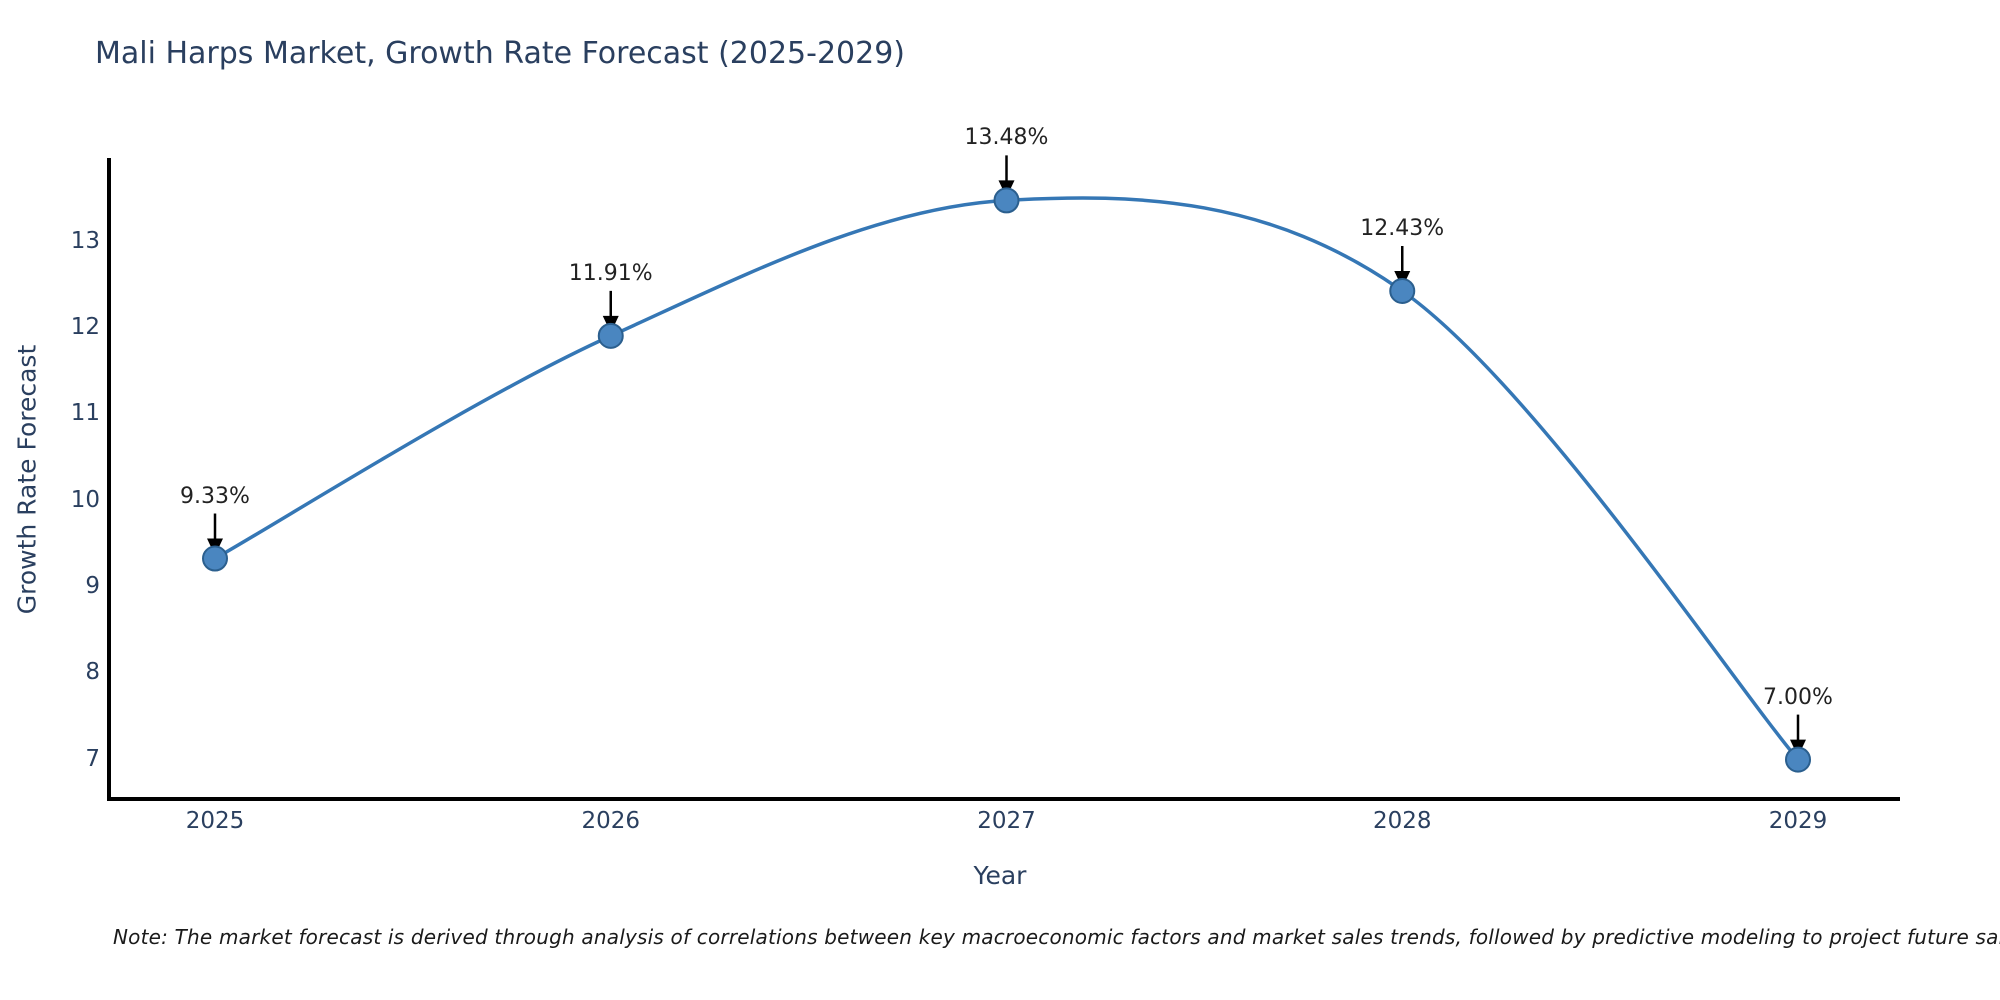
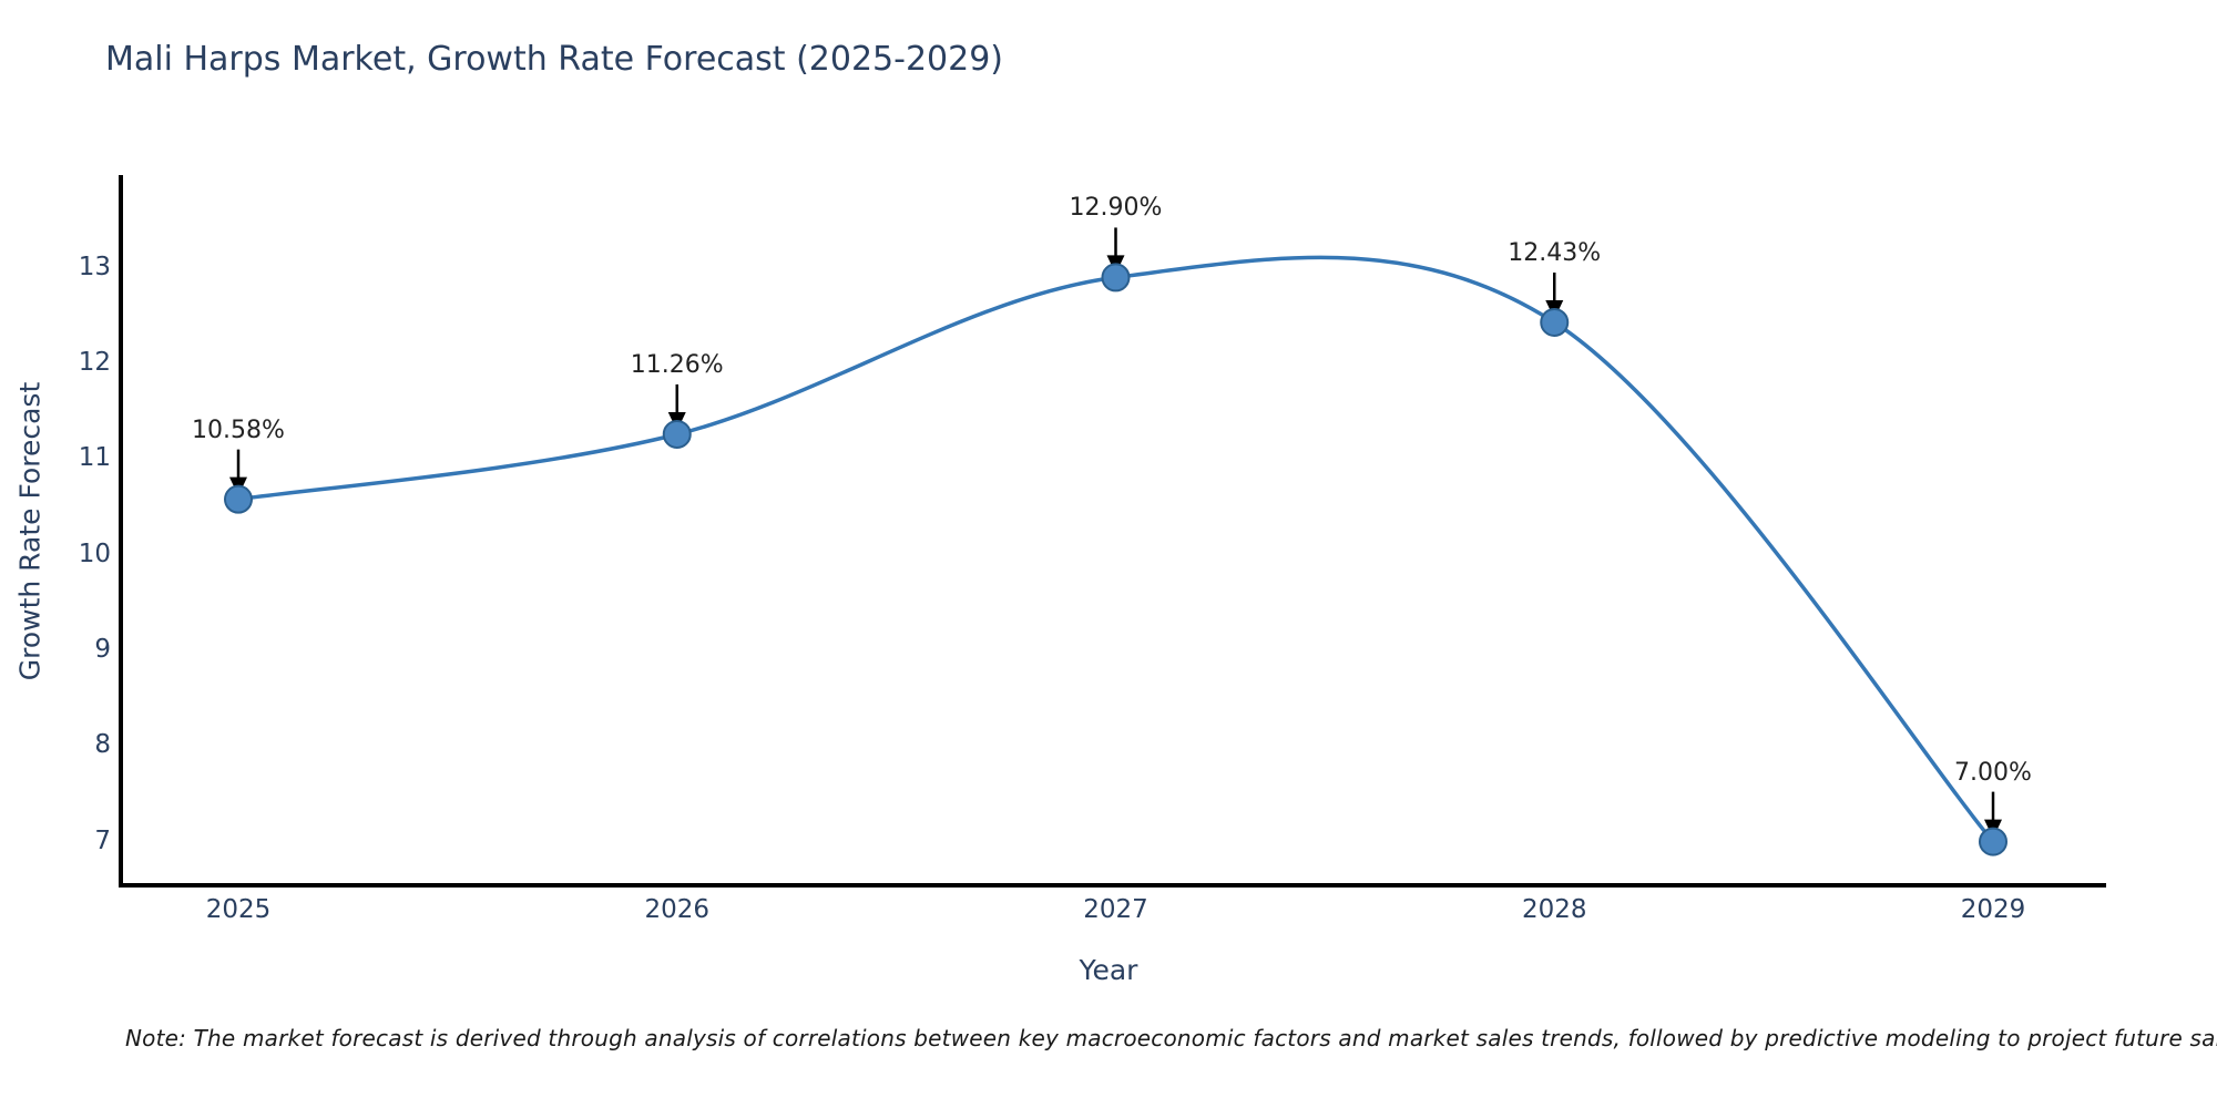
2025: 9.33% -> 10.58%
2026: 11.91% -> 11.26%
2027: 13.48% -> 12.90%
